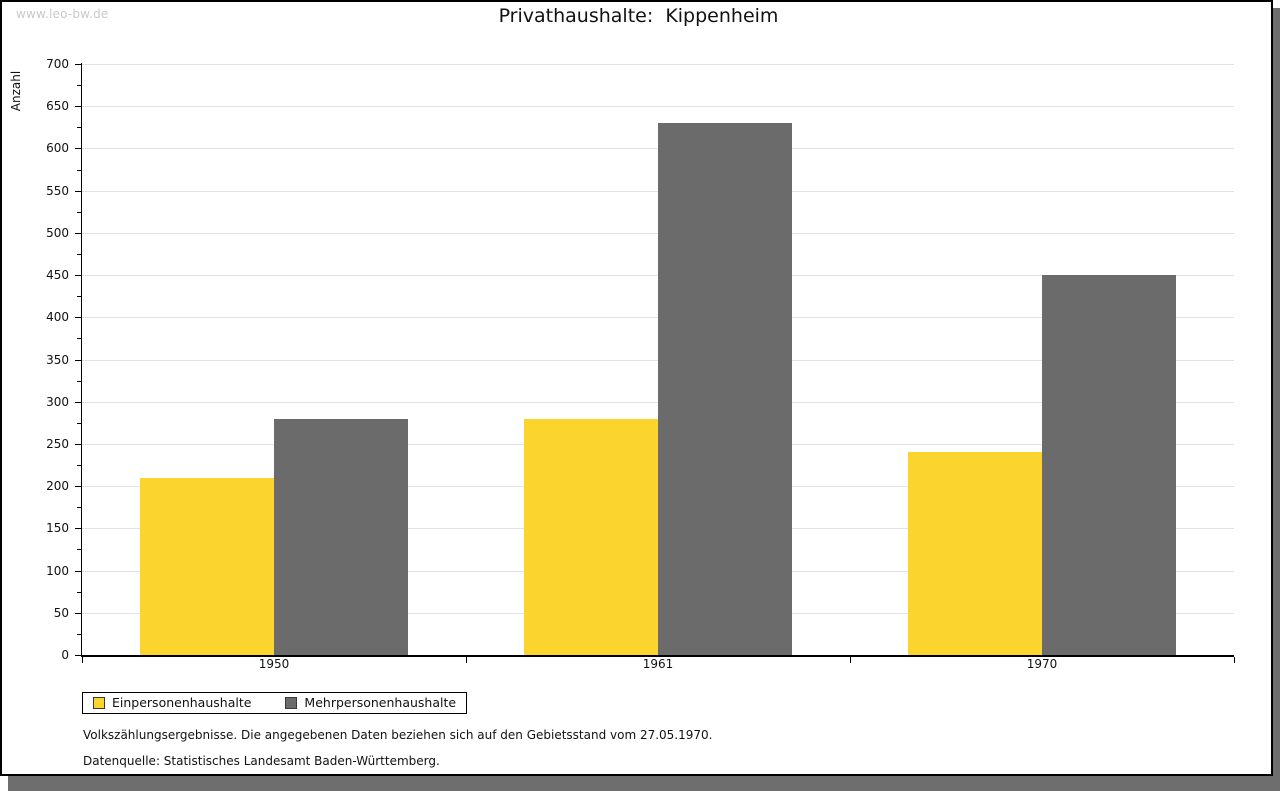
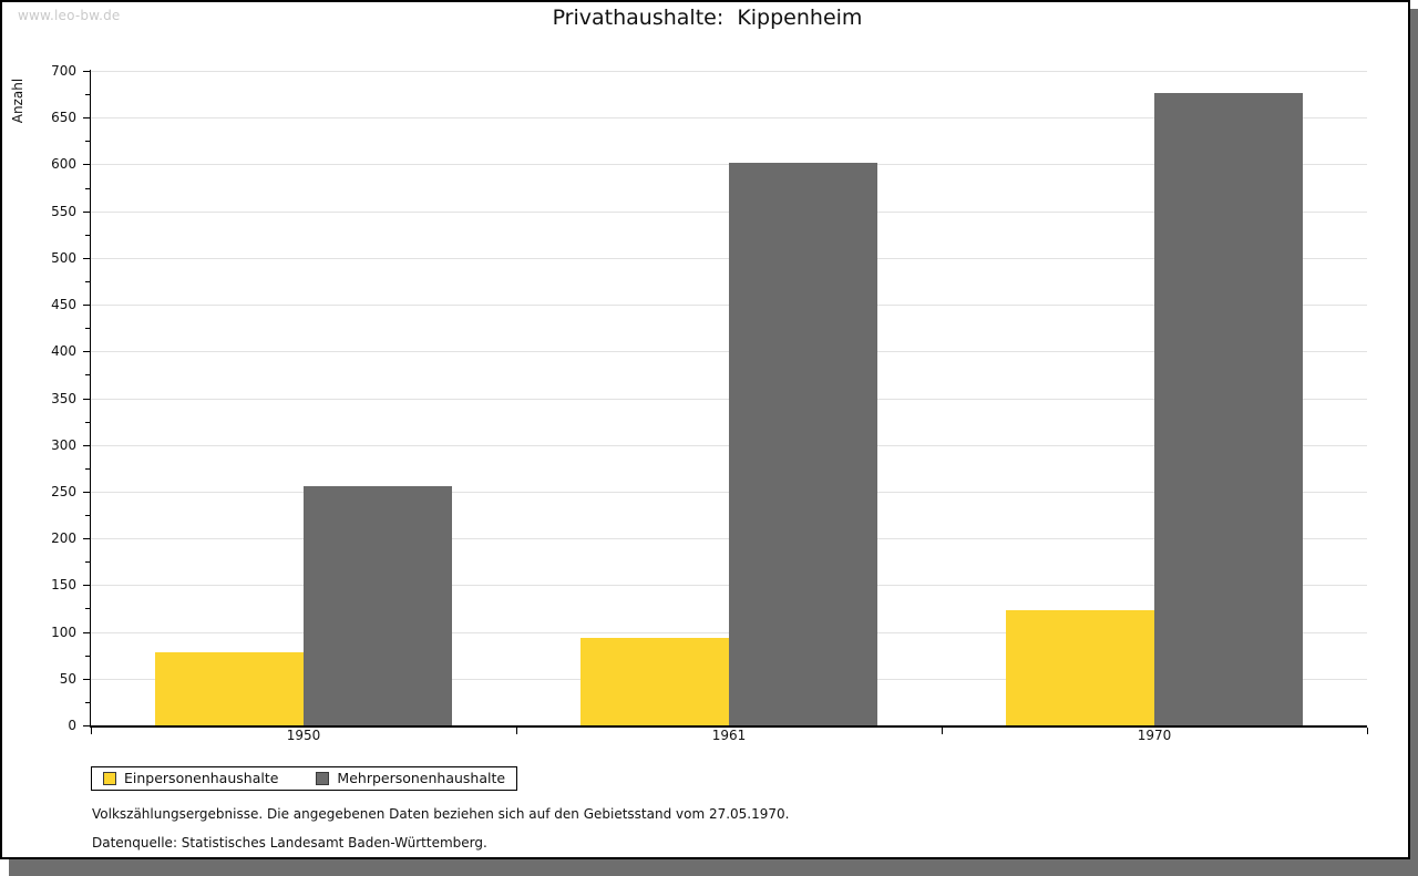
Einpersonenhaushalte/1950: 210 -> 80
Mehrpersonenhaushalte/1950: 280 -> 260
Einpersonenhaushalte/1961: 280 -> 90
Mehrpersonenhaushalte/1961: 630 -> 600
Einpersonenhaushalte/1970: 240 -> 120
Mehrpersonenhaushalte/1970: 450 -> 680
